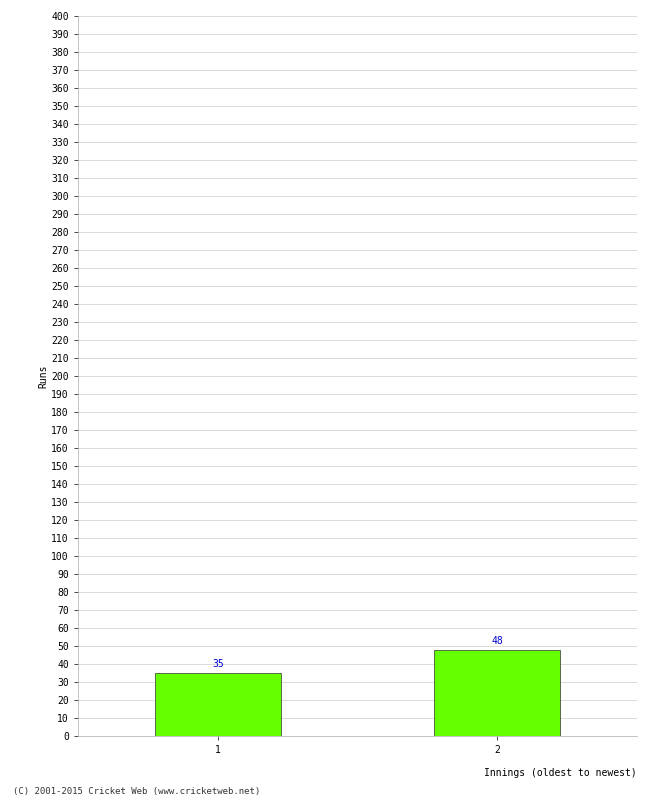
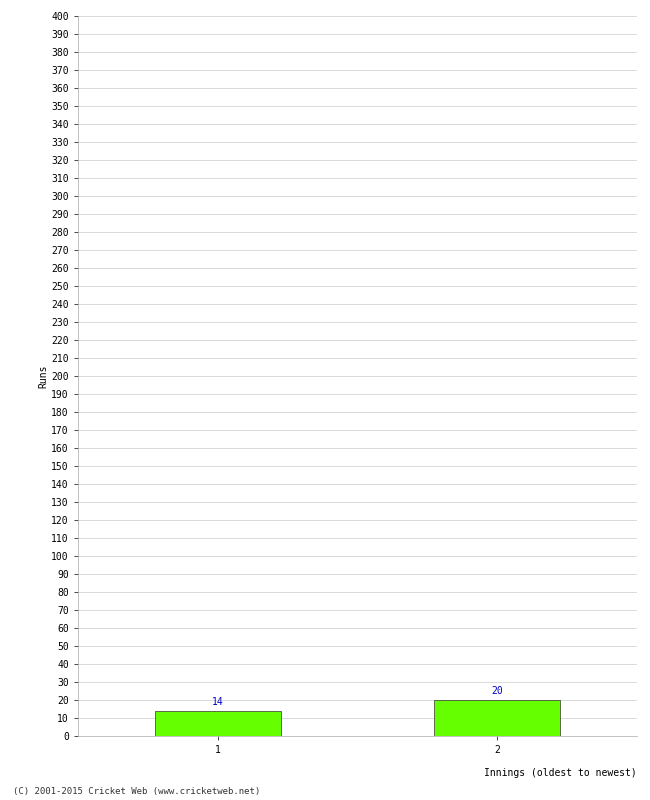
1: 35 -> 14
2: 48 -> 20
